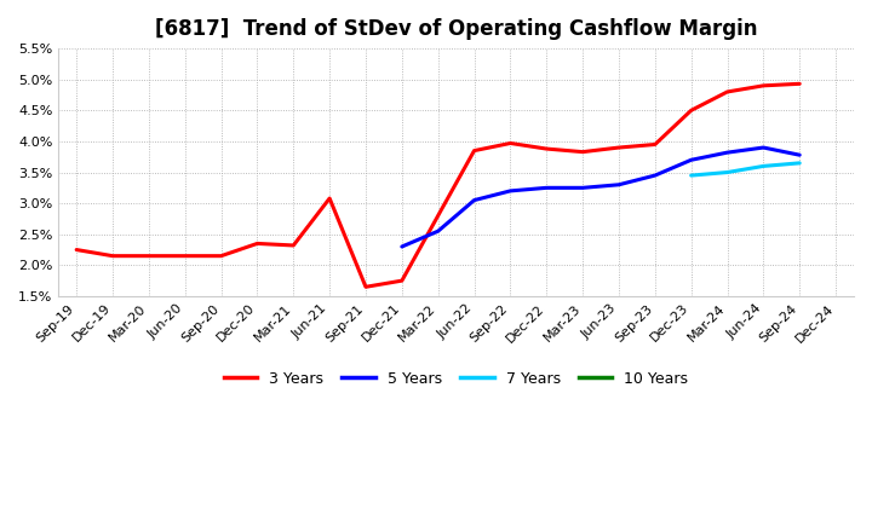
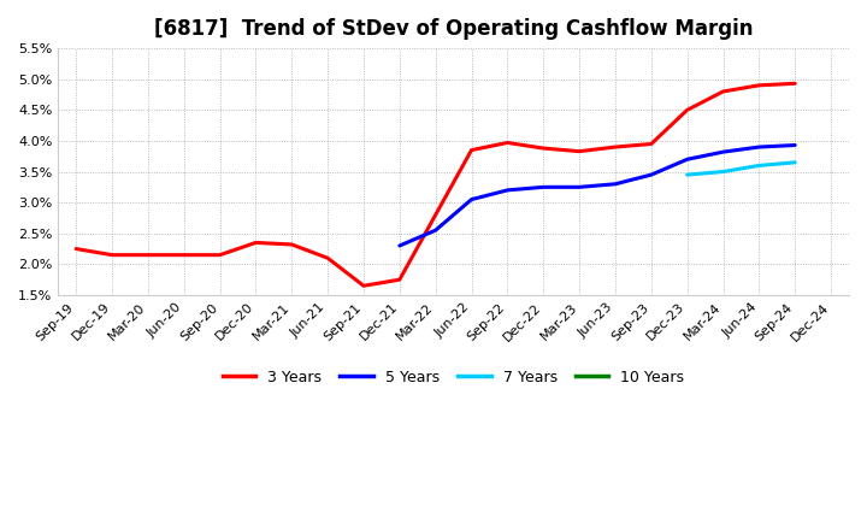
3 Years/Jun-21: 3.08% -> 2.10%
5 Years/Sep-24: 3.78% -> 3.93%
